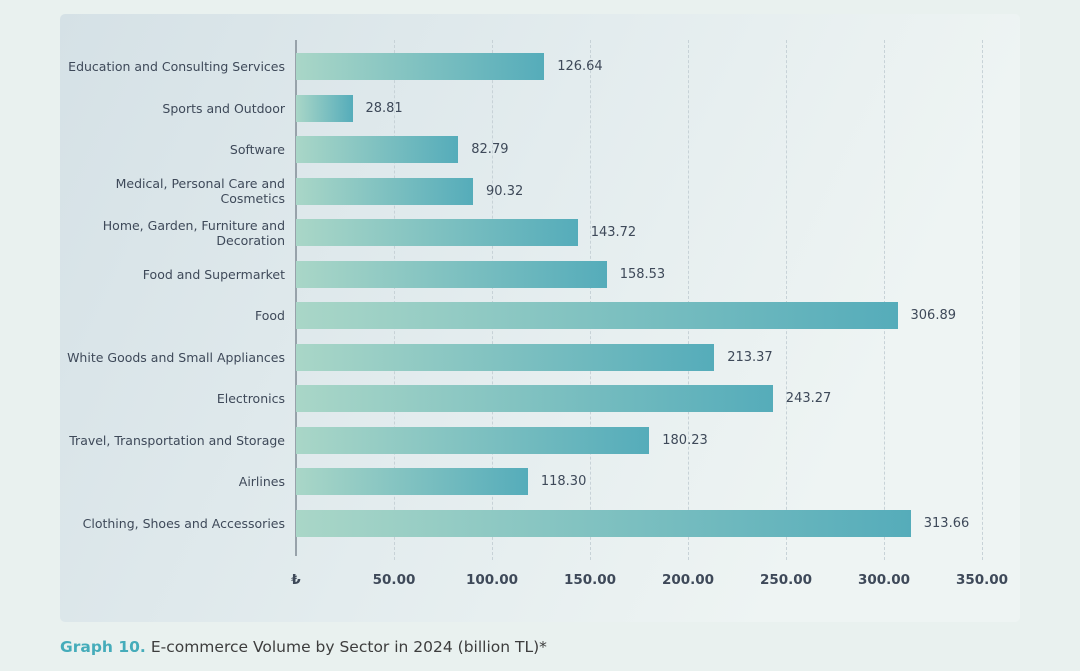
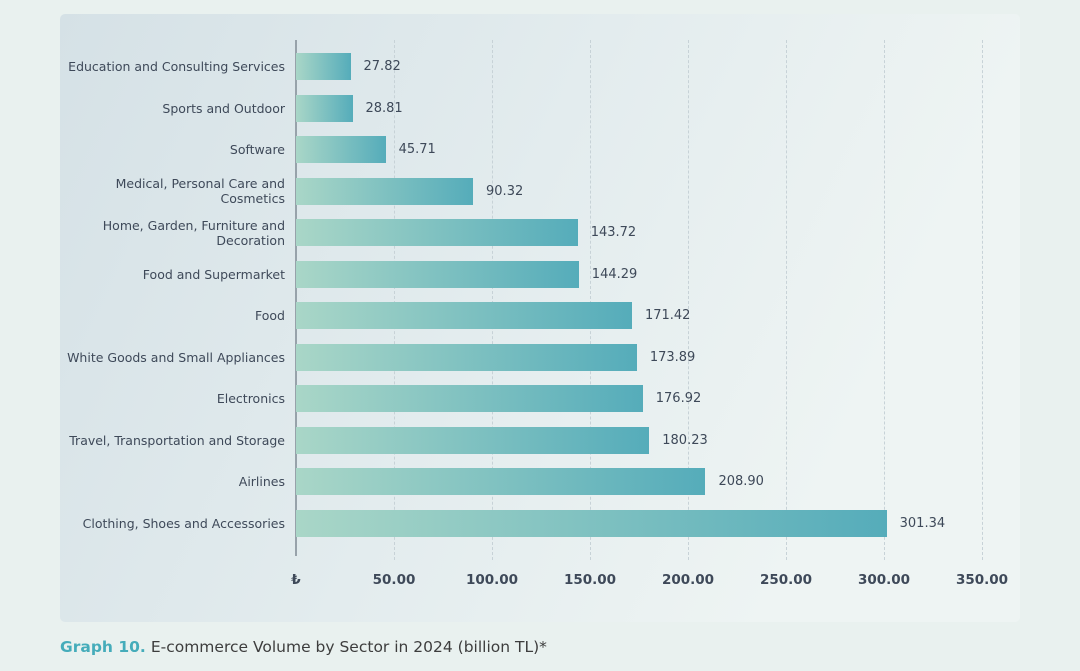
Education and Consulting Services: 126.64 -> 27.82
Software: 82.79 -> 45.71
Food and Supermarket: 158.53 -> 144.29
Food: 306.89 -> 171.42
White Goods and Small Appliances: 213.37 -> 173.89
Electronics: 243.27 -> 176.92
Airlines: 118.30 -> 208.90
Clothing, Shoes and Accessories: 313.66 -> 301.34
